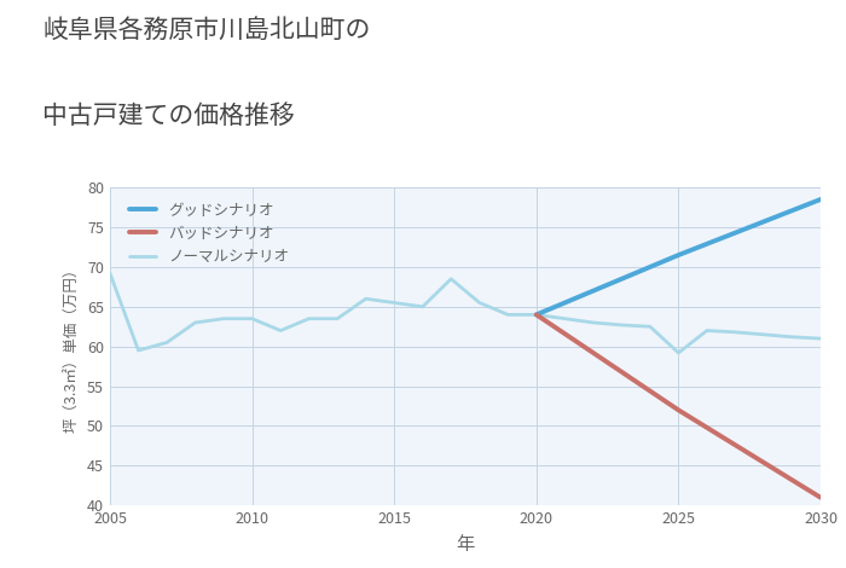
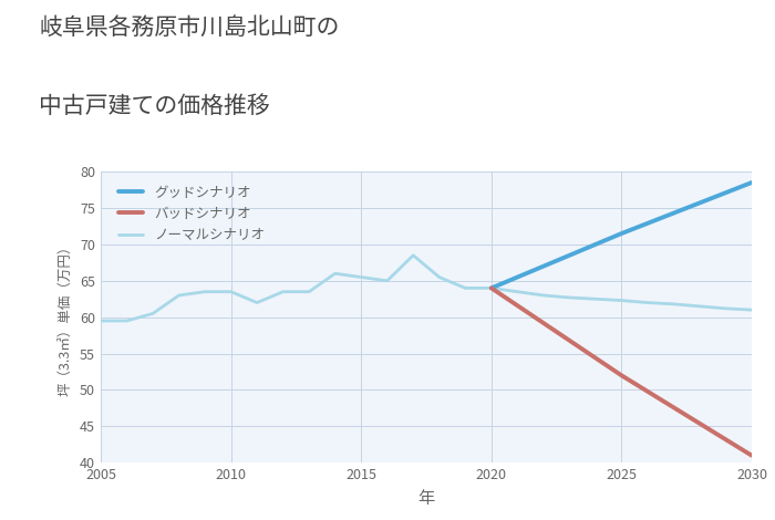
ノーマルシナリオ/2005: 69.2 -> 59.5
ノーマルシナリオ/2025: 59.2 -> 62.3
